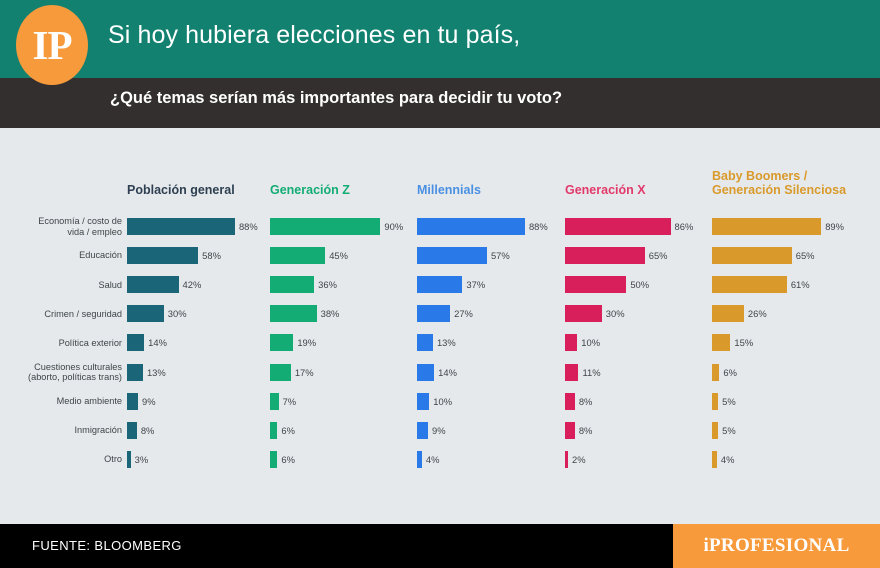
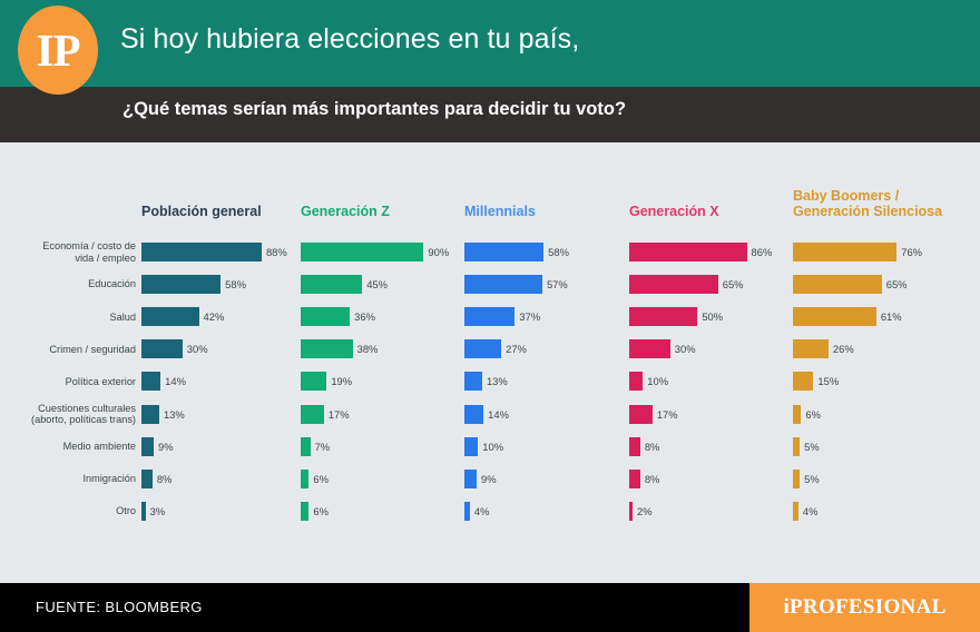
Millennials/Economía / costo de vida / empleo: 88% -> 58%
Baby Boomers / Generación Silenciosa/Economía / costo de vida / empleo: 89% -> 76%
Generación X/Cuestiones culturales (aborto, políticas trans): 11% -> 17%
